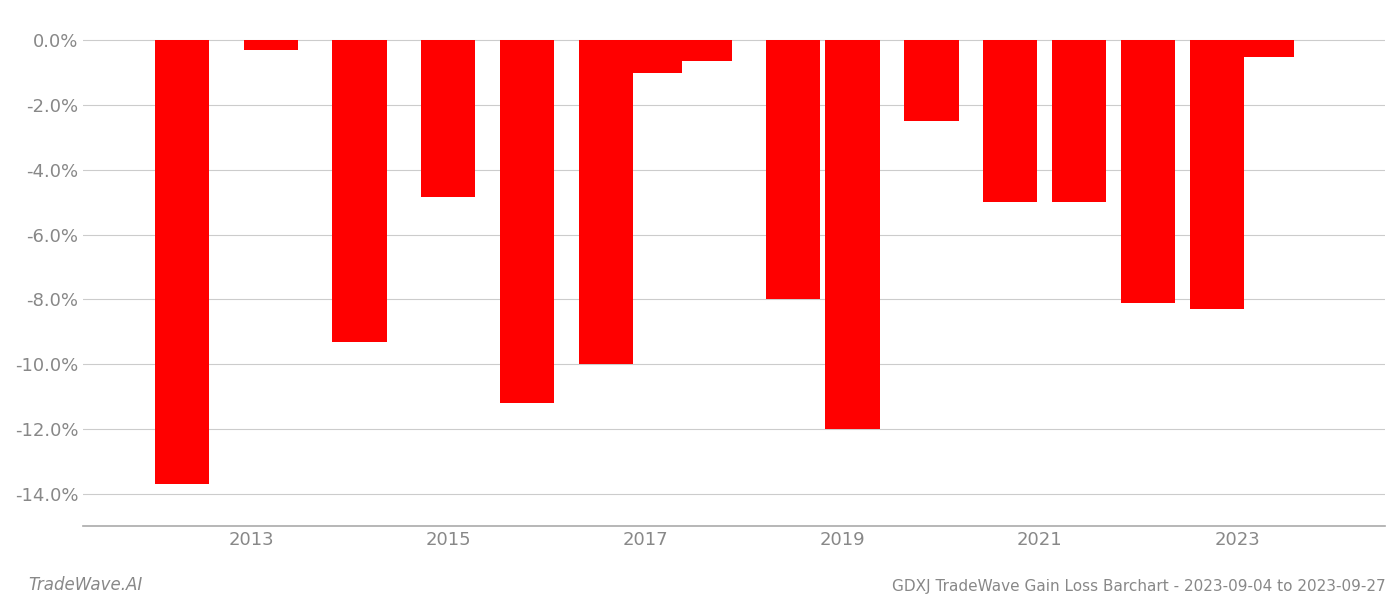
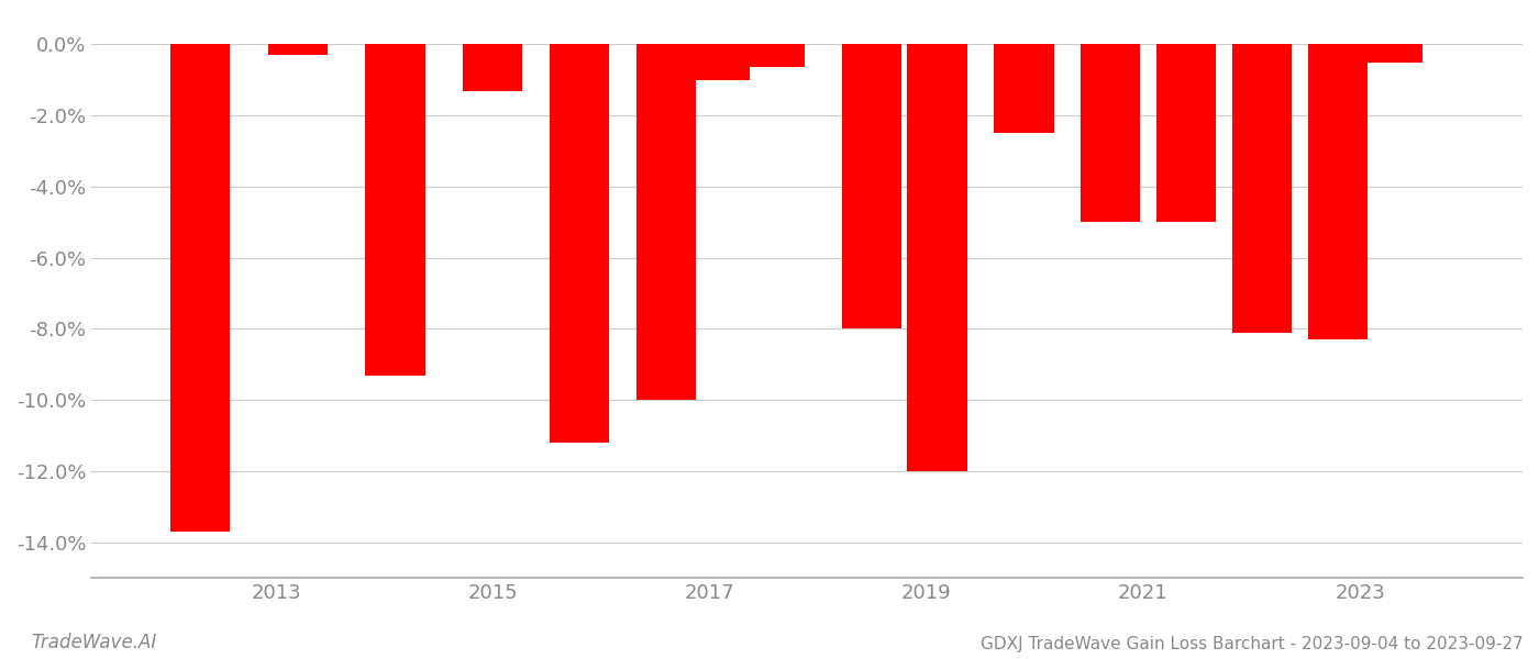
2015: -4.85% -> -1.30%
